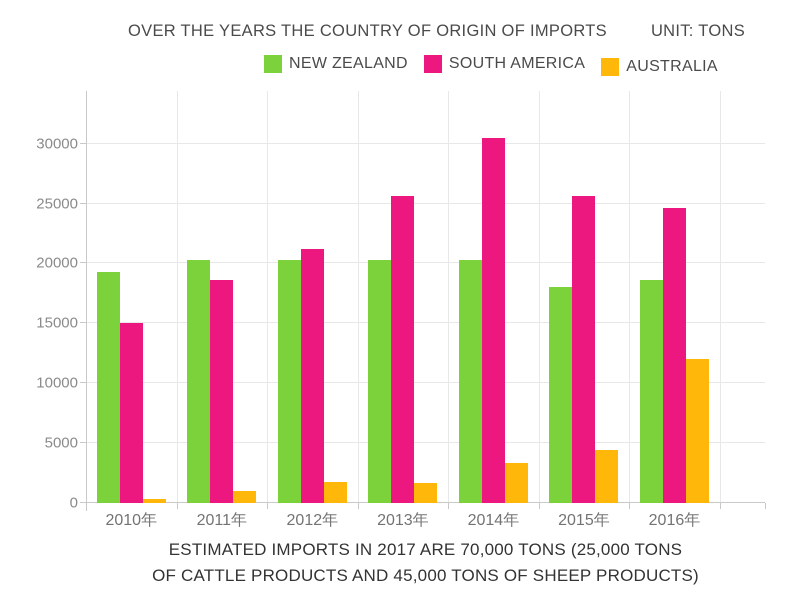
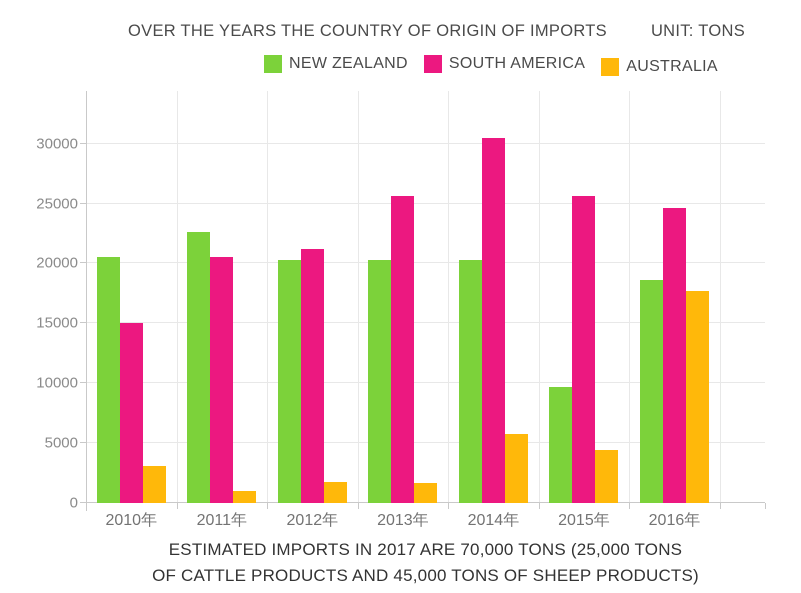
NEW ZEALAND/2010年: 19300 -> 20500
AUSTRALIA/2010年: 300 -> 3100
NEW ZEALAND/2011年: 20200 -> 22600
SOUTH AMERICA/2011年: 18600 -> 20500
AUSTRALIA/2014年: 3300 -> 5800
NEW ZEALAND/2015年: 18000 -> 9700
AUSTRALIA/2016年: 12000 -> 17700
